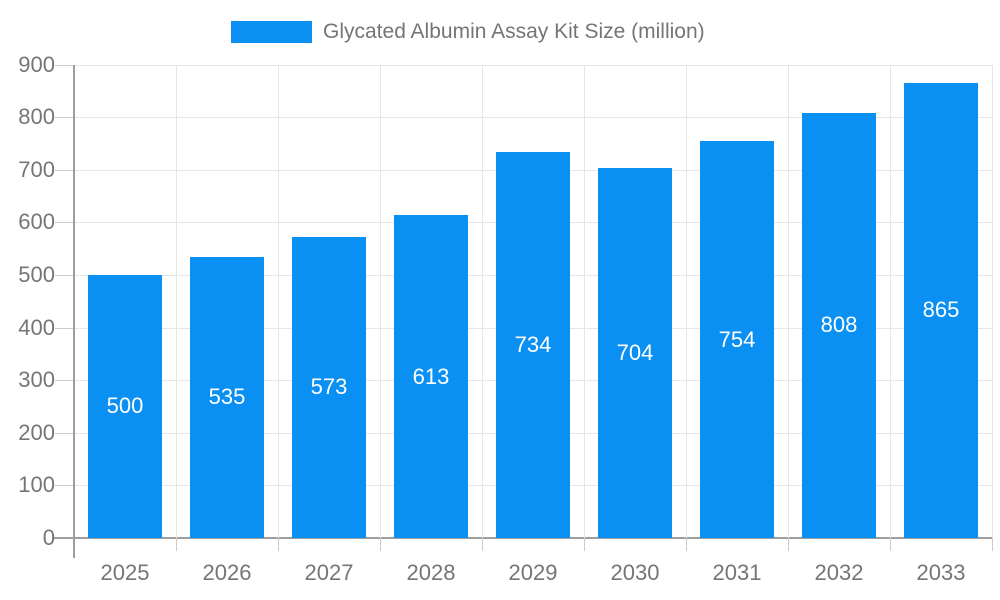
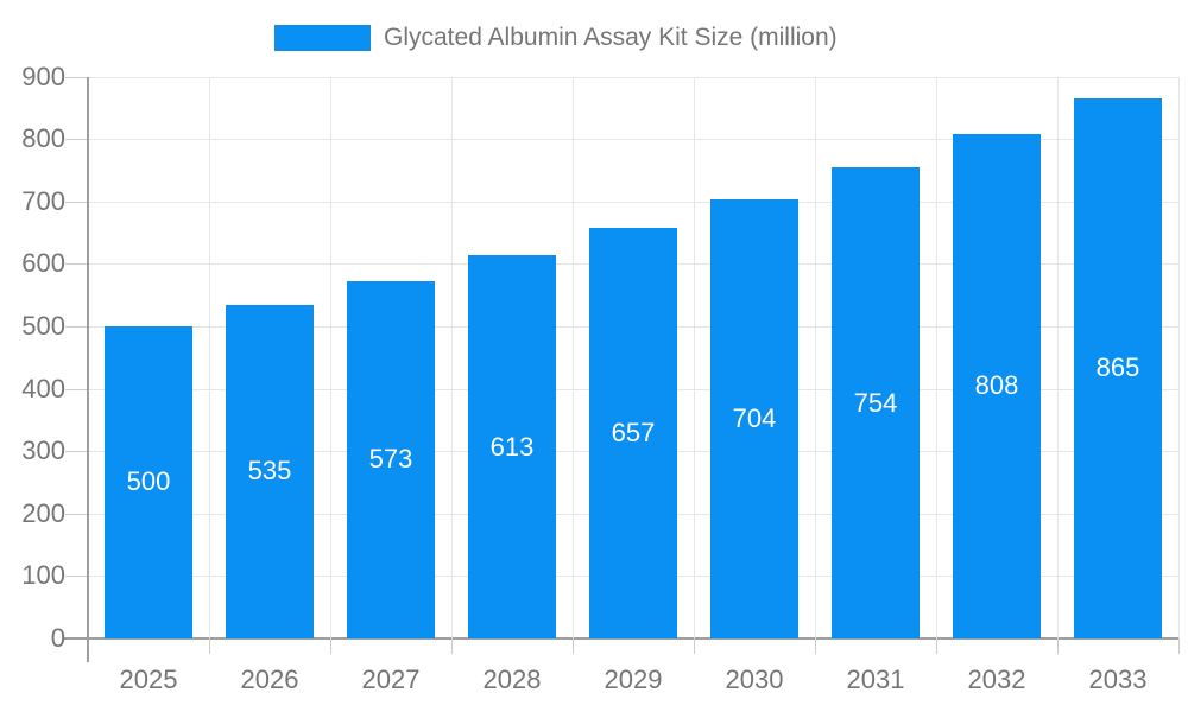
2029: 734 -> 657
